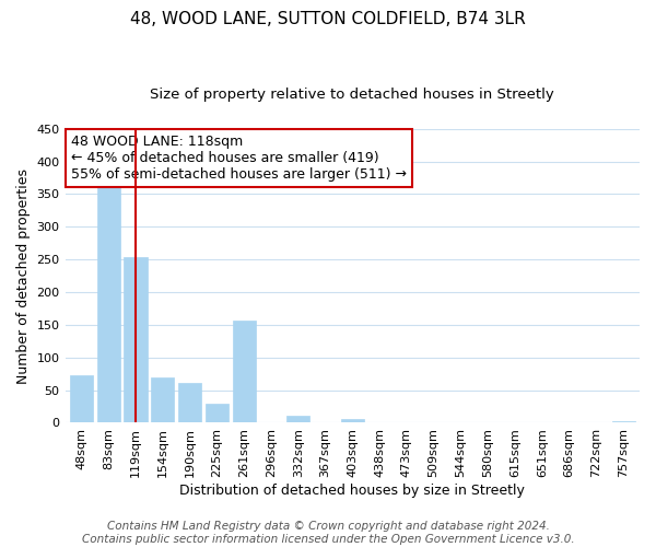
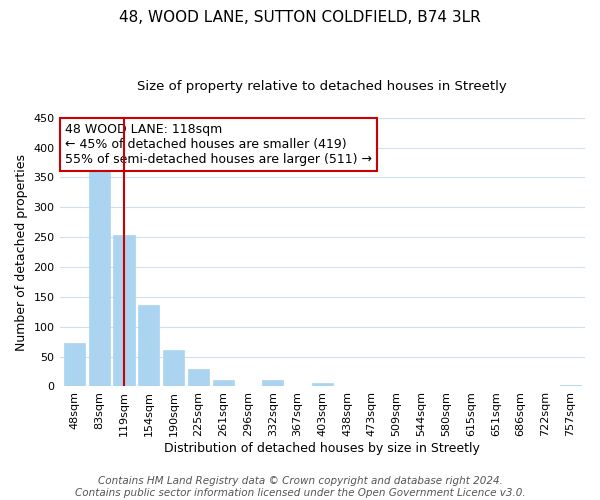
154sqm: 70 -> 137
261sqm: 156 -> 11
